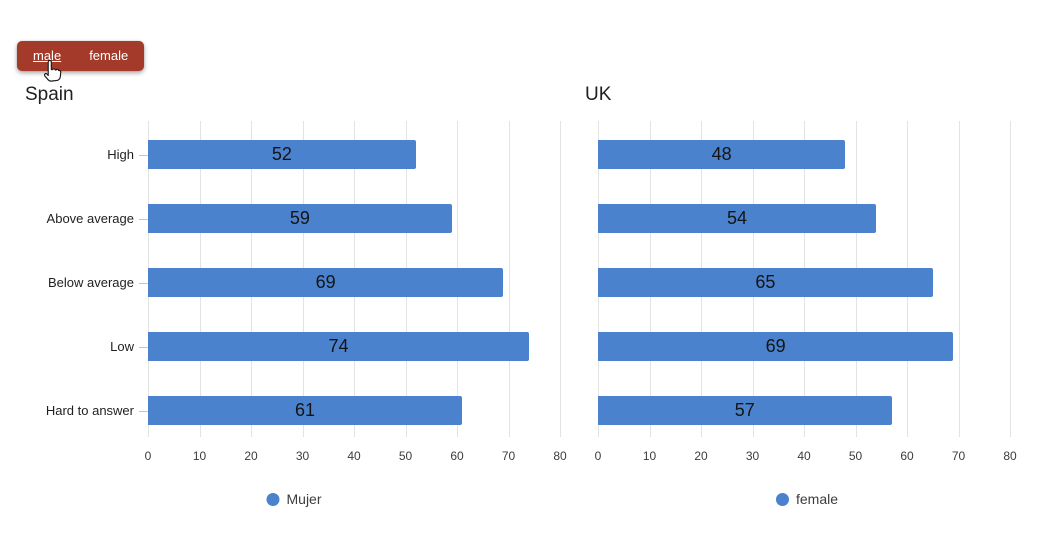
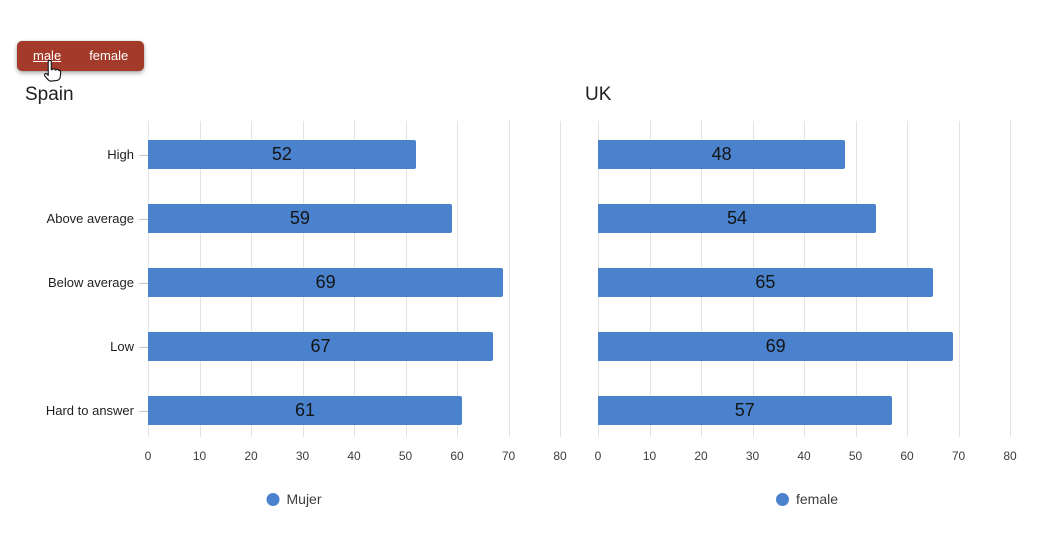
Spain/Low: 74 -> 67
